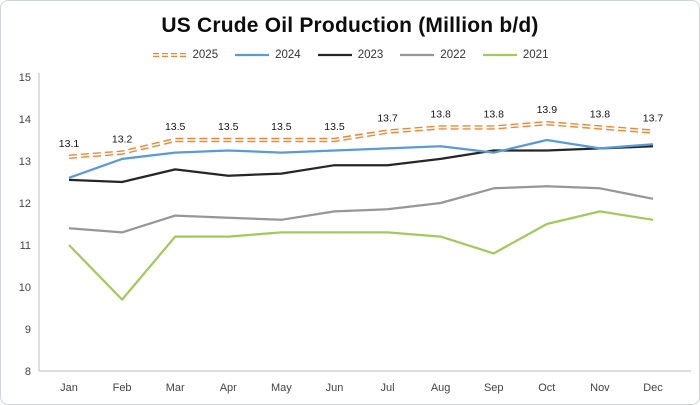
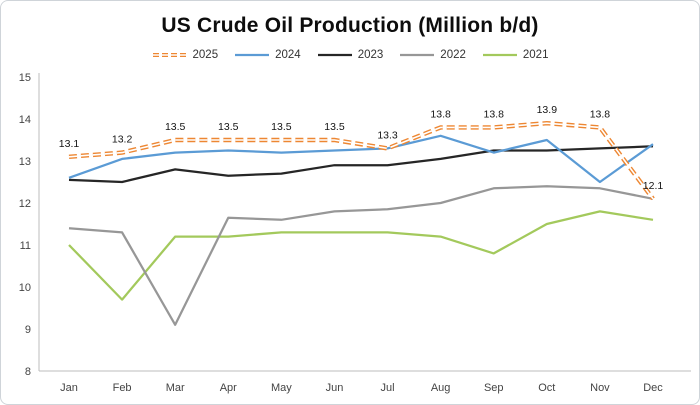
2022/Mar: 11.7 -> 9.1
2025/Jul: 13.7 -> 13.3
2024/Aug: 13.3 -> 13.6
2024/Nov: 13.3 -> 12.5
2025/Dec: 13.7 -> 12.1
